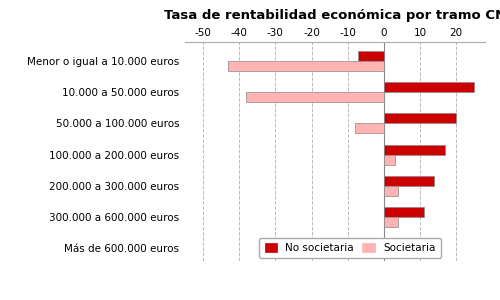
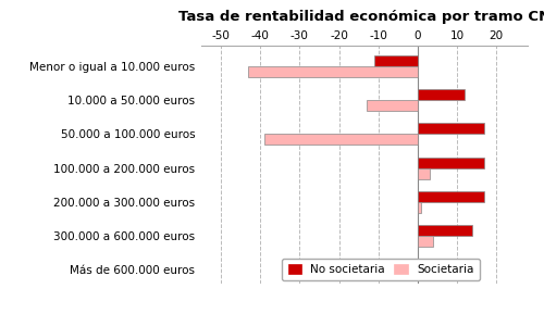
No societaria/Menor o igual a 10.000 euros: -7 -> -11
No societaria/10.000 a 50.000 euros: 25 -> 12
Societaria/10.000 a 50.000 euros: -38 -> -13
No societaria/50.000 a 100.000 euros: 20 -> 17
Societaria/50.000 a 100.000 euros: -8 -> -39
No societaria/200.000 a 300.000 euros: 14 -> 17
Societaria/200.000 a 300.000 euros: 4 -> 1
No societaria/300.000 a 600.000 euros: 11 -> 14
